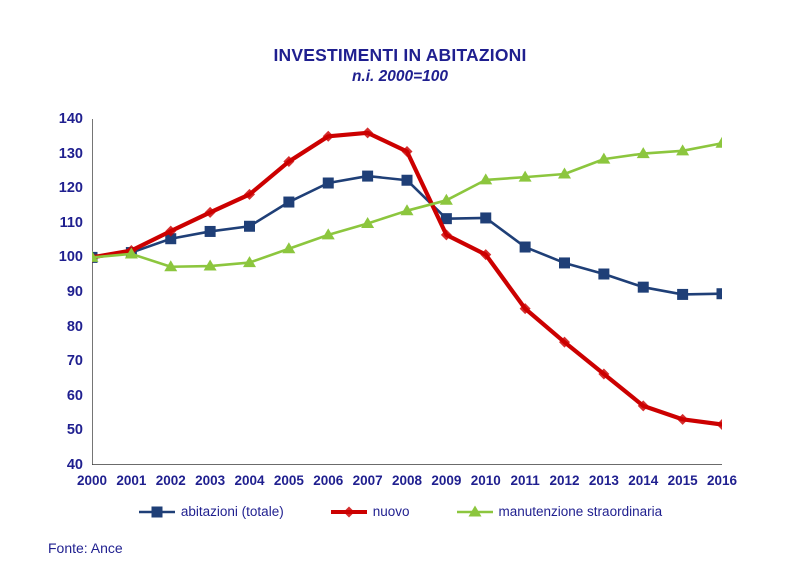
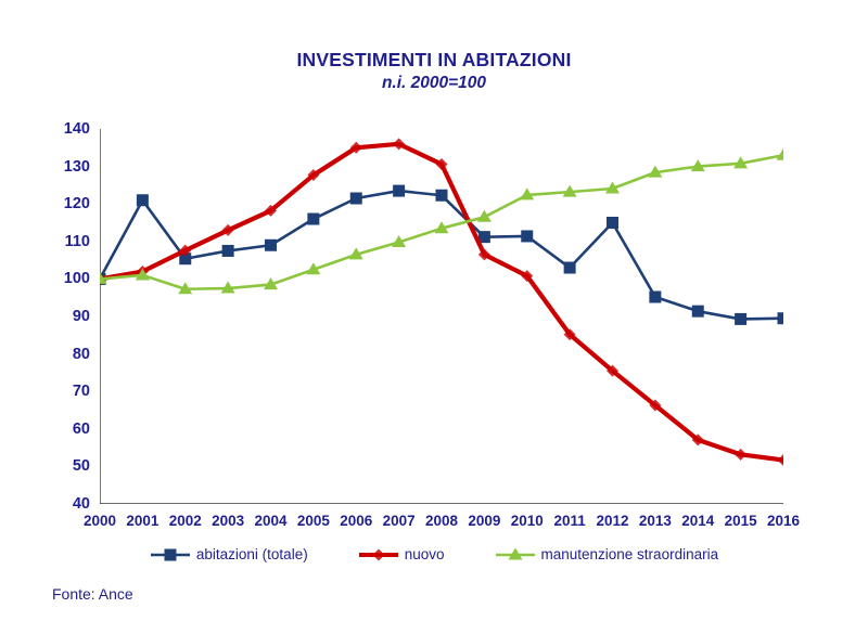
abitazioni (totale)/2001: 101 -> 121
abitazioni (totale)/2012: 98 -> 115
